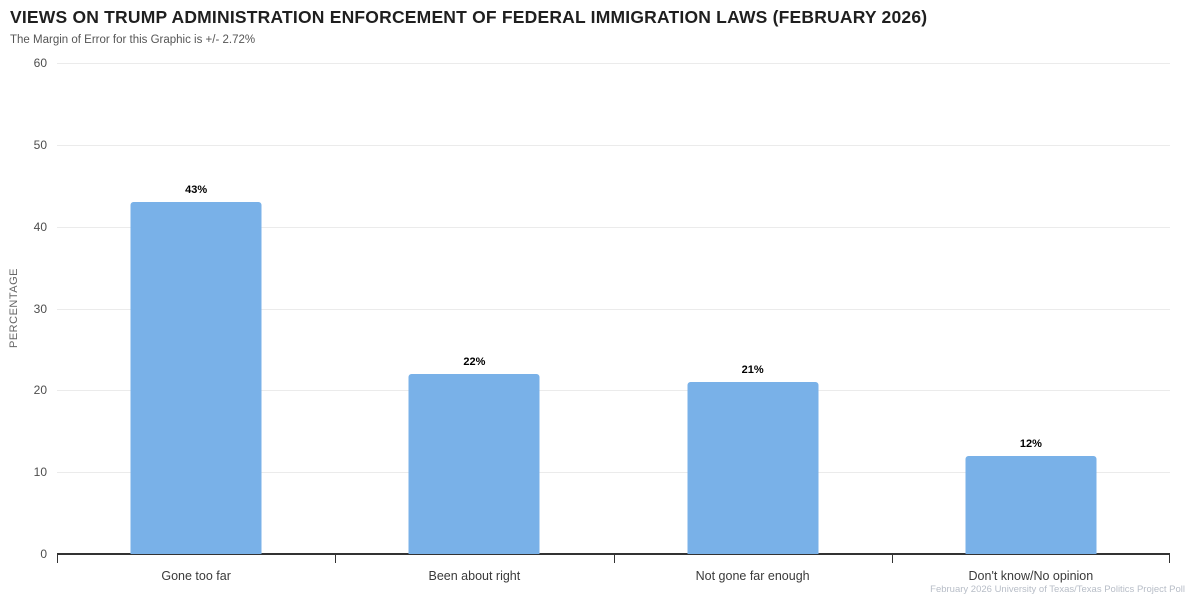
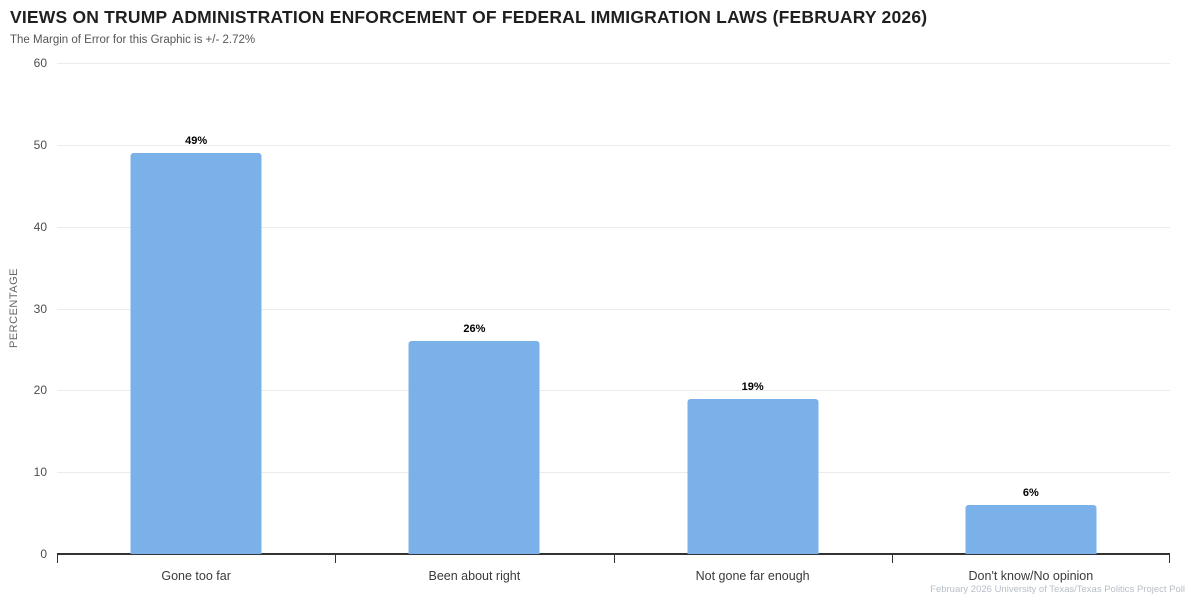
Gone too far: 43% -> 49%
Been about right: 22% -> 26%
Not gone far enough: 21% -> 19%
Don't know/No opinion: 12% -> 6%
